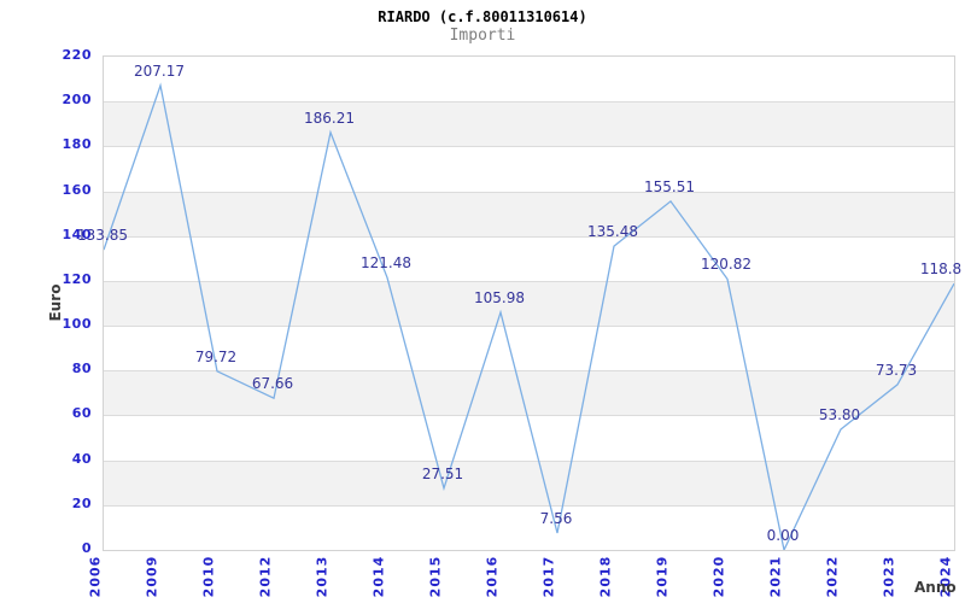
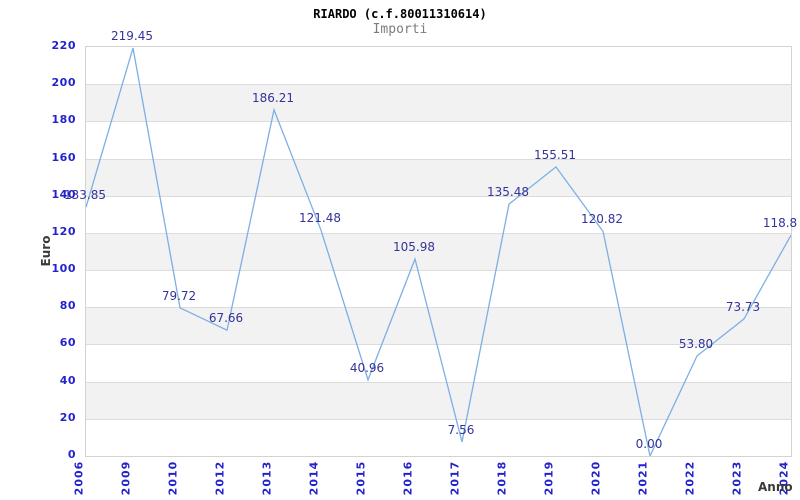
2009: 207.17 -> 219.45
2015: 27.51 -> 40.96
